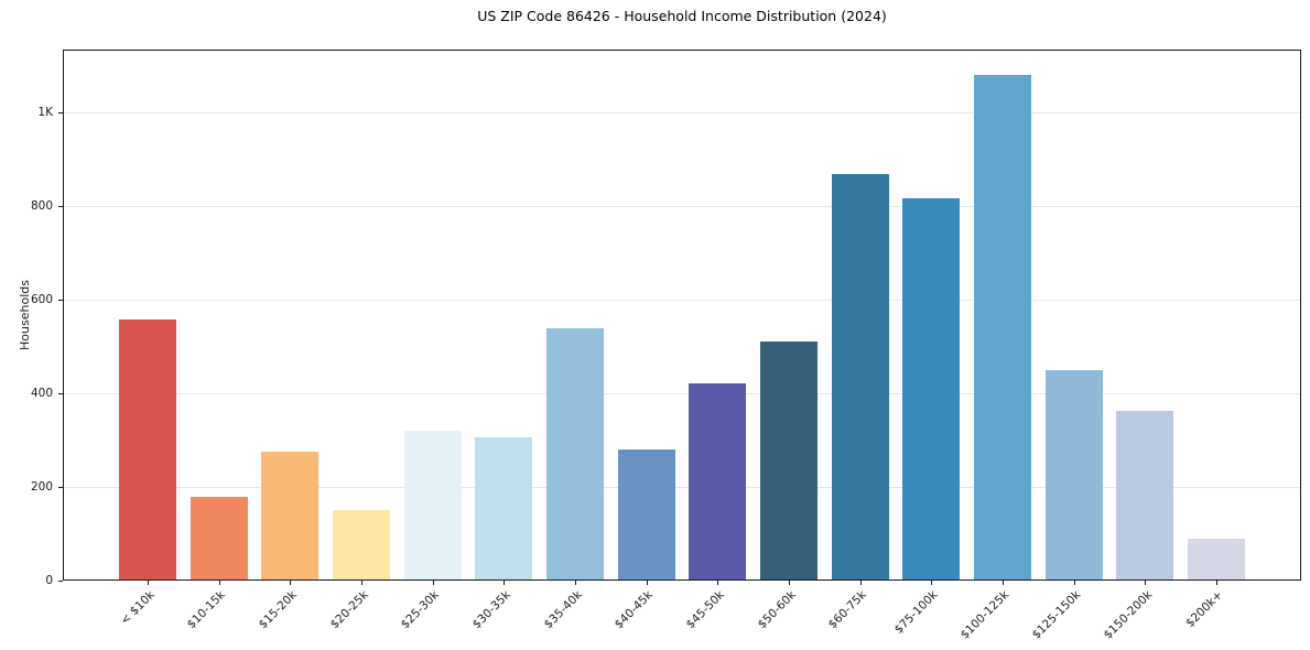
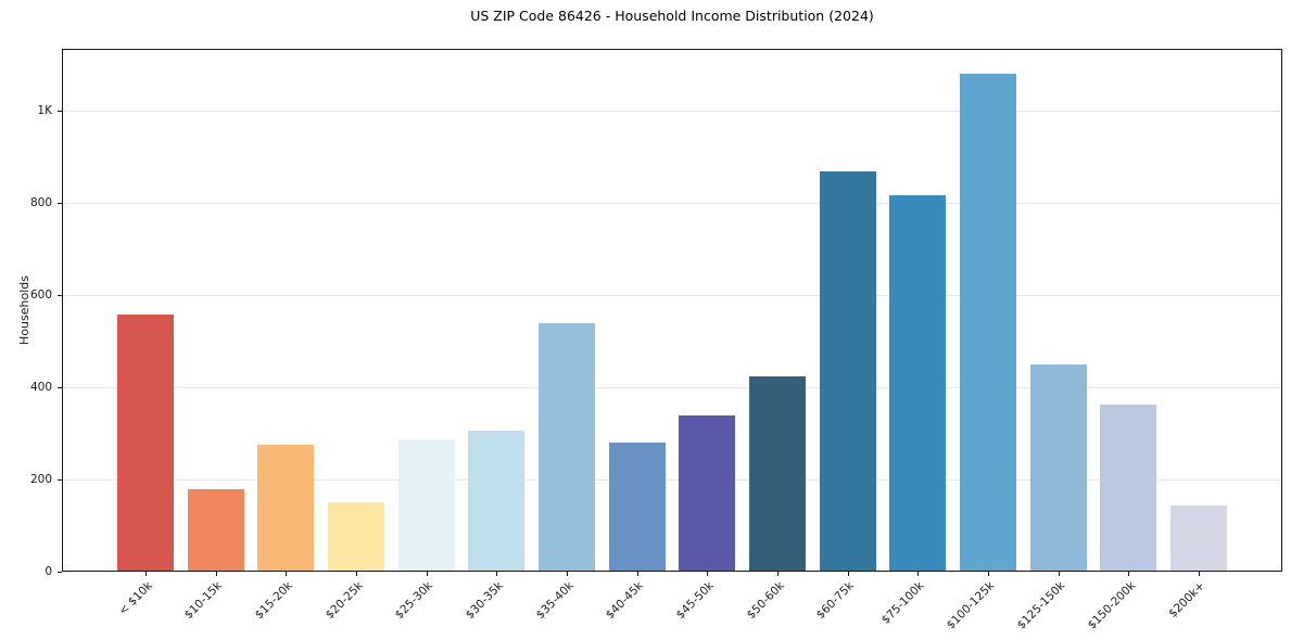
$25-30k: 320 -> 290
$45-50k: 420 -> 340
$50-60k: 510 -> 420
$200k+: 90 -> 140
